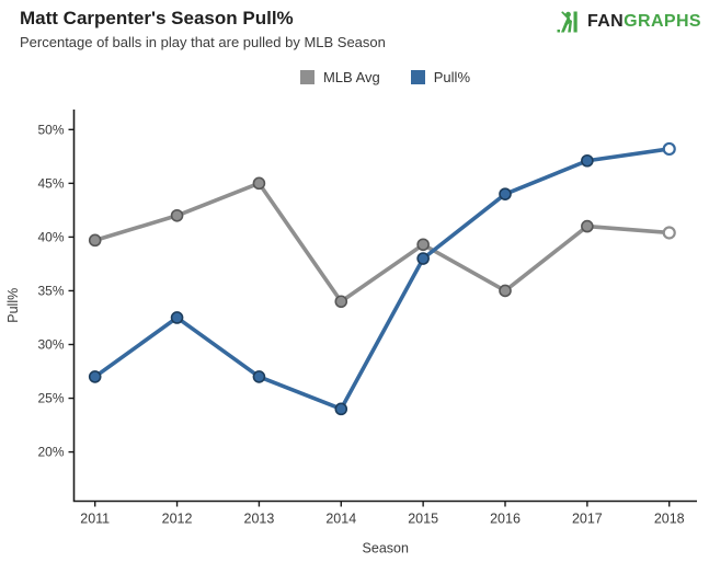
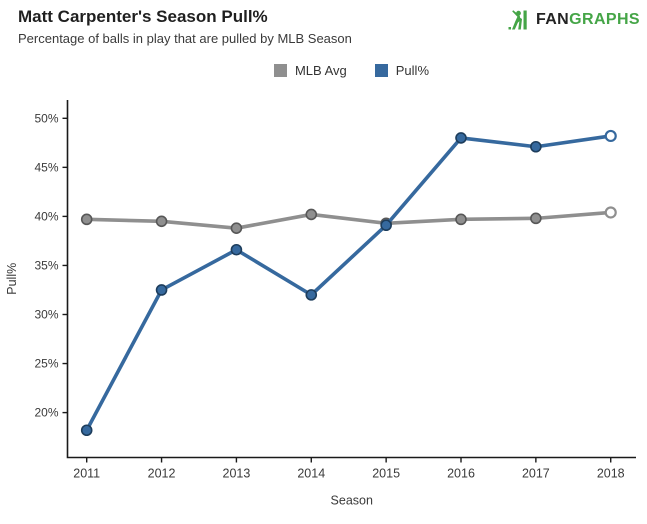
Pull%/2011: 27% -> 18%
MLB Avg/2012: 42% -> 40%
MLB Avg/2013: 45% -> 39%
Pull%/2013: 27% -> 37%
MLB Avg/2014: 34% -> 40%
Pull%/2014: 24% -> 32%
Pull%/2015: 38% -> 39%
MLB Avg/2016: 35% -> 40%
Pull%/2016: 44% -> 48%
MLB Avg/2017: 41% -> 40%
